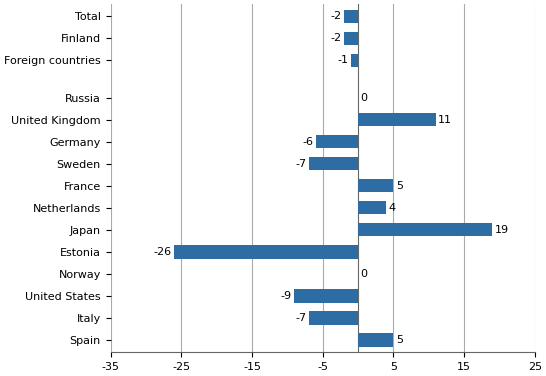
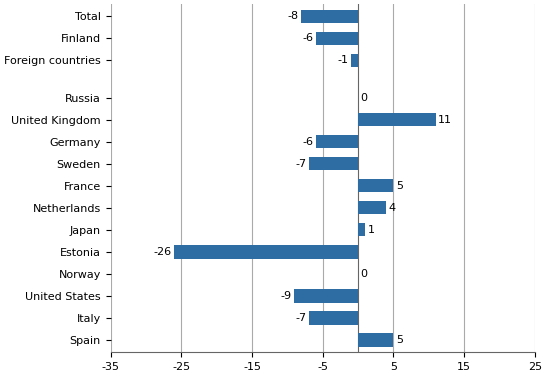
Total: -2 -> -8
Finland: -2 -> -6
Japan: 19 -> 1
